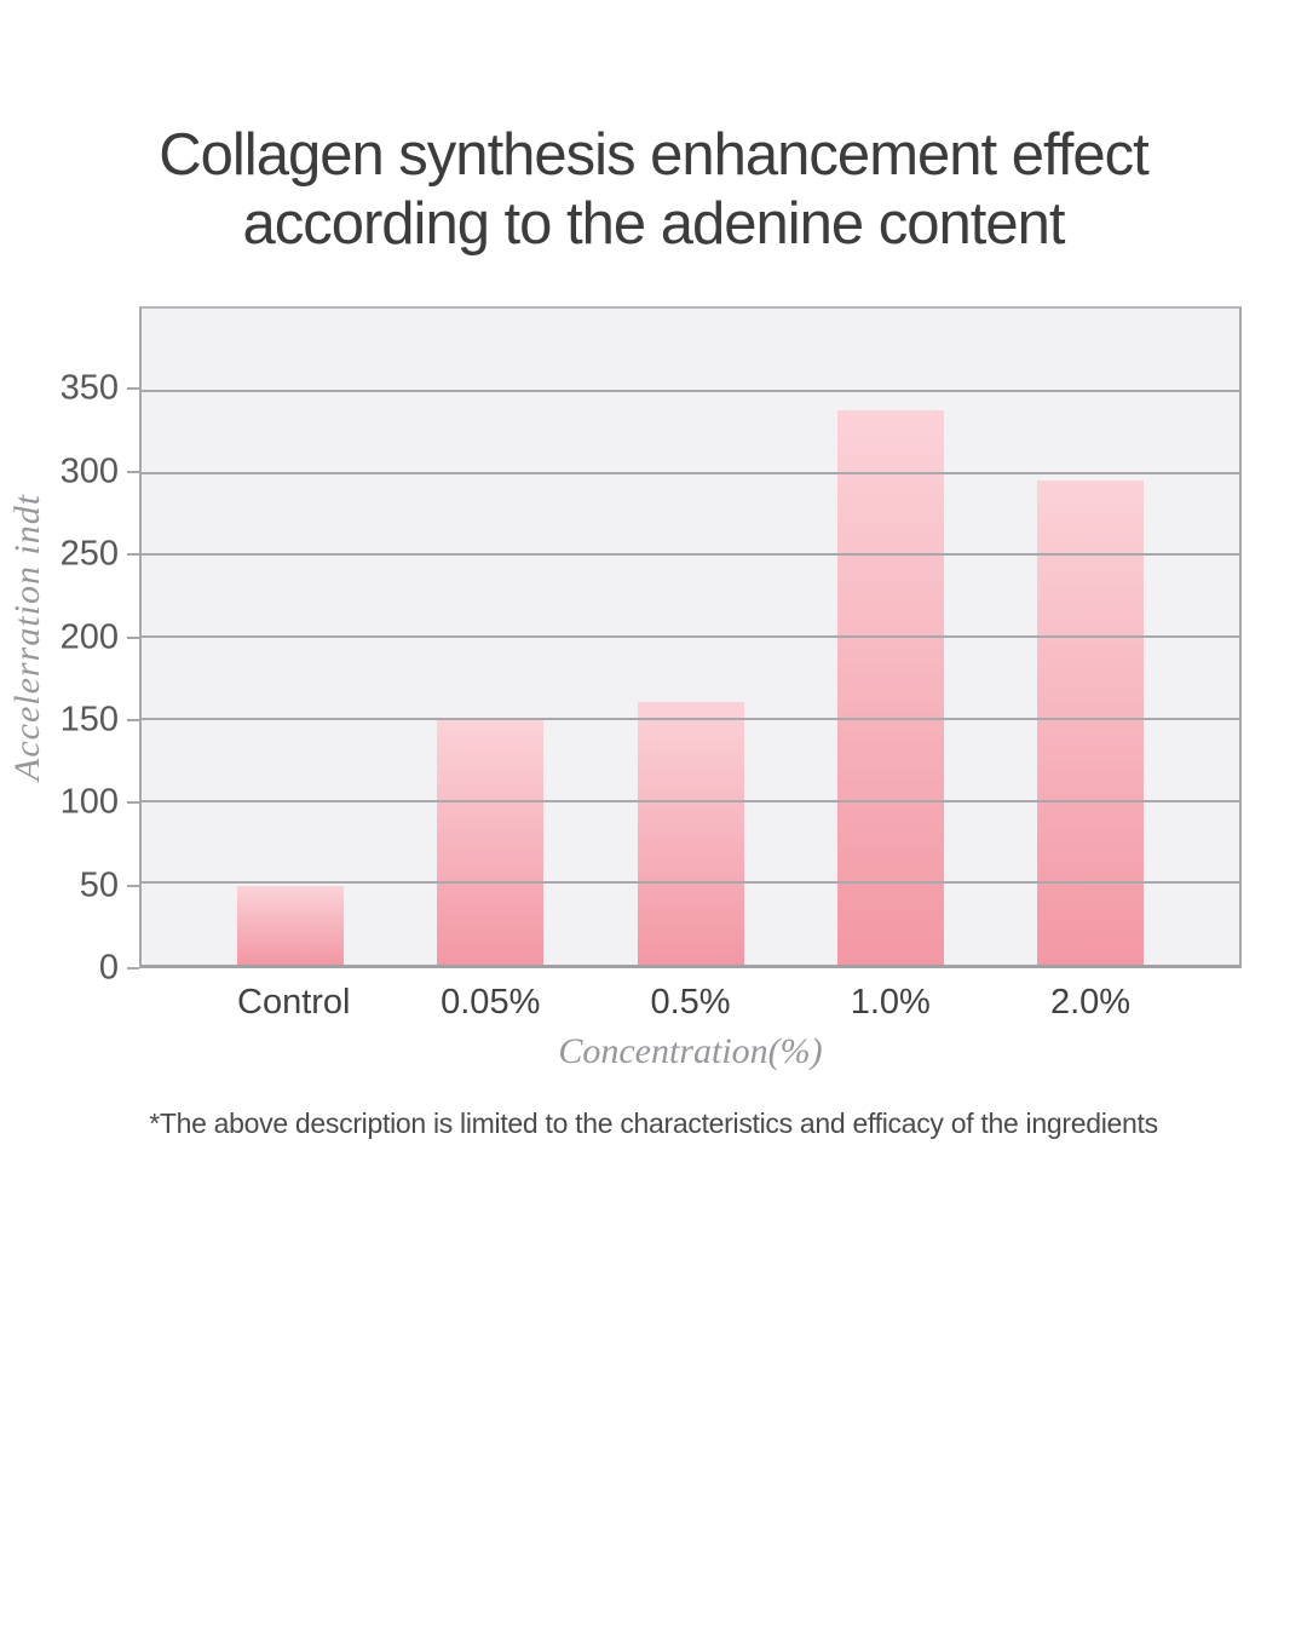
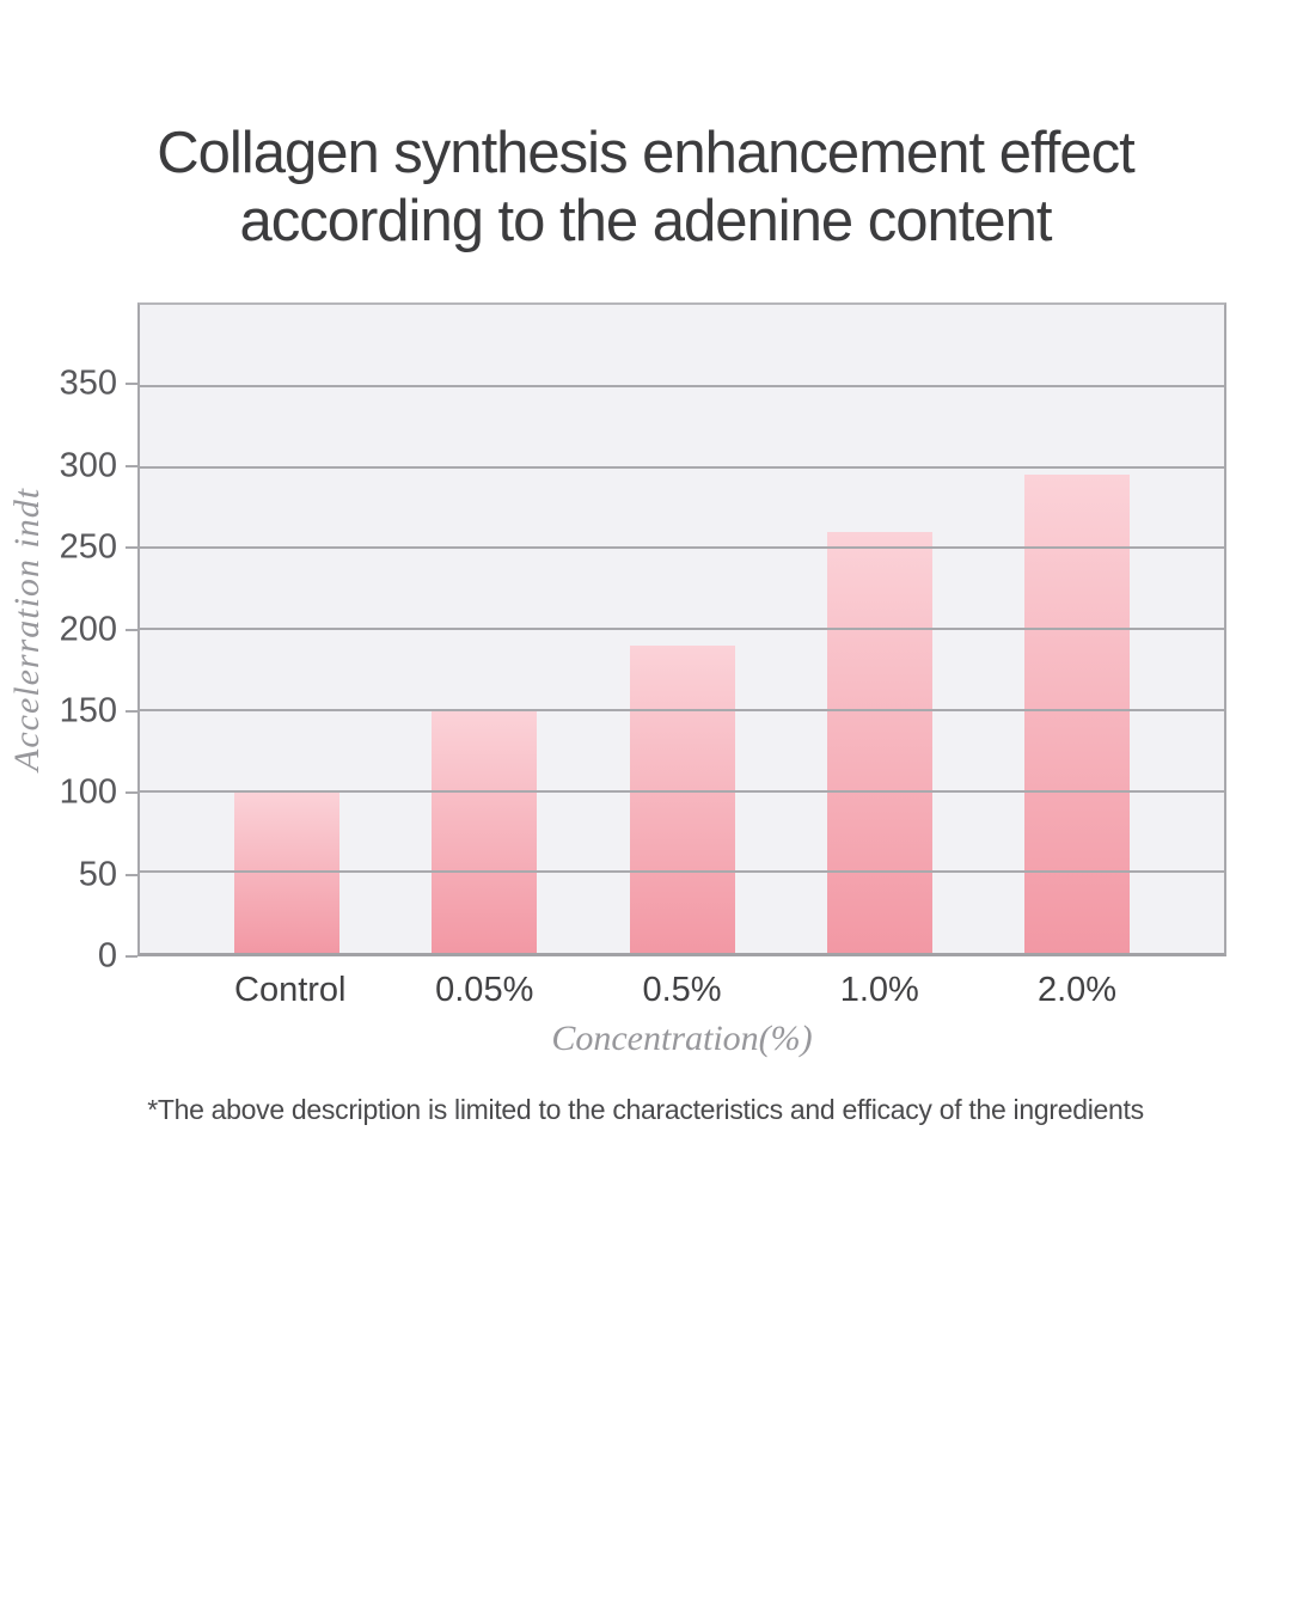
Control: 48 -> 100
0.5%: 160 -> 190
1.0%: 338 -> 260
